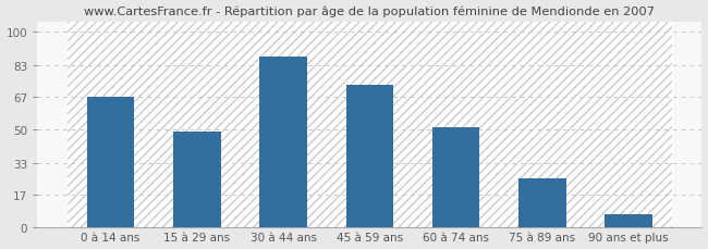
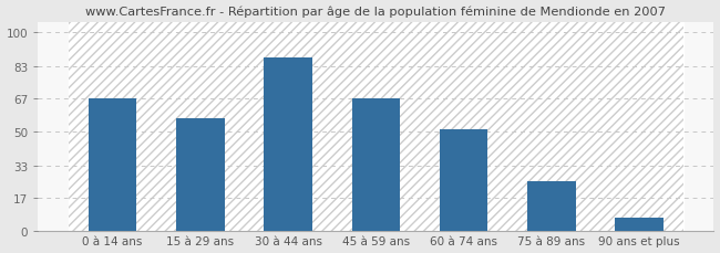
15 à 29 ans: 49 -> 57
45 à 59 ans: 73 -> 67
